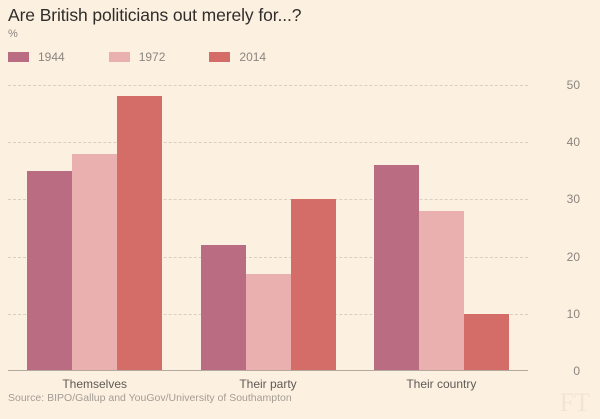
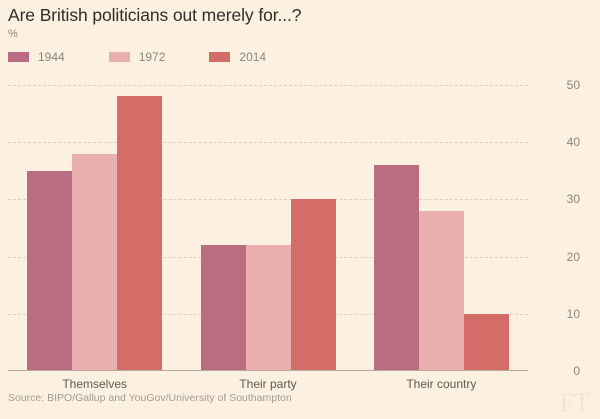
1972/Their party: 17 -> 22
